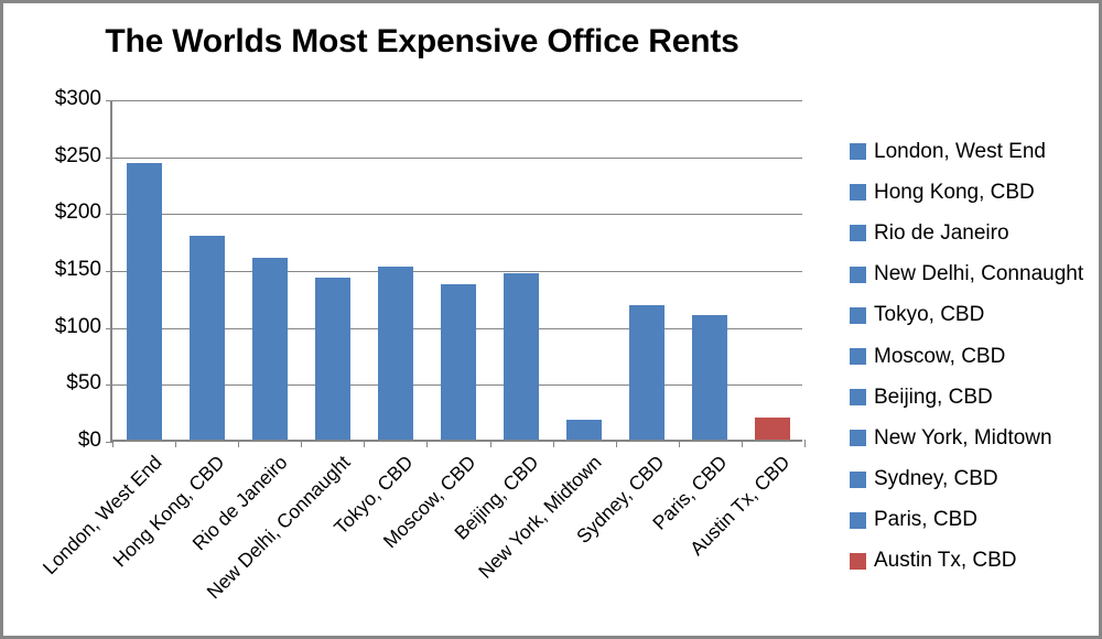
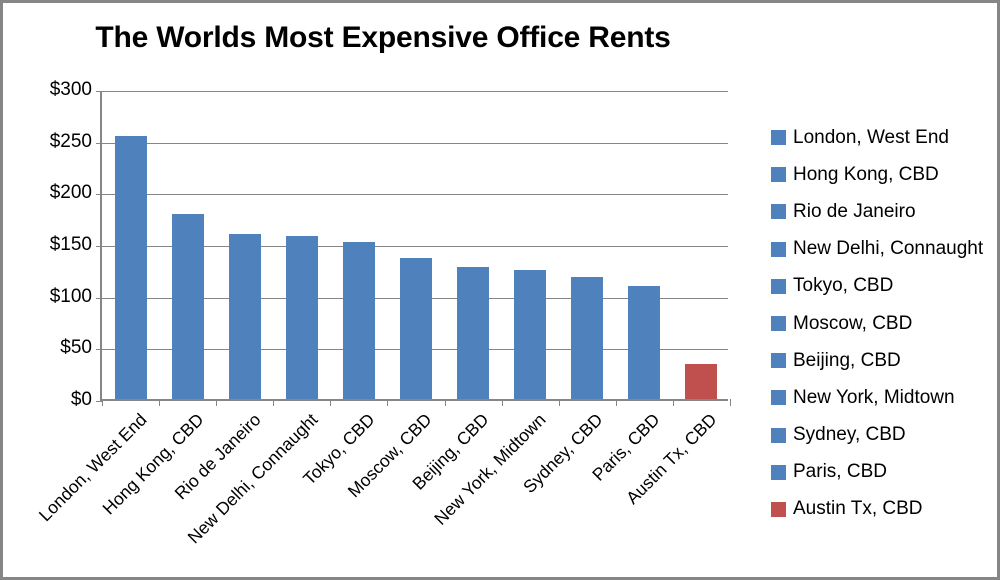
London, West End: $243 -> $255
New Delhi, Connaught: $142 -> $158
Beijing, CBD: $146 -> $128
New York, Midtown: $17 -> $125
Austin Tx, CBD: $19 -> $34
